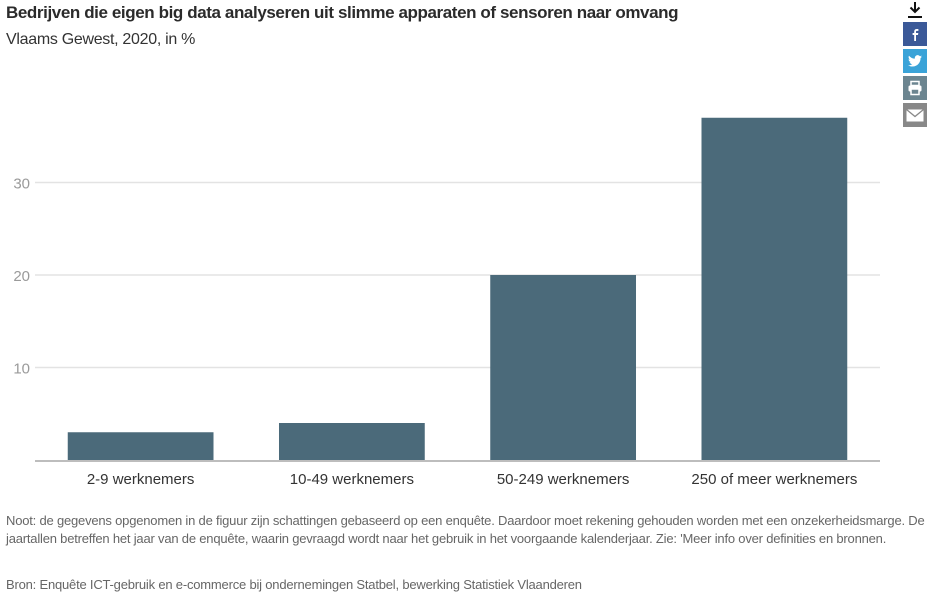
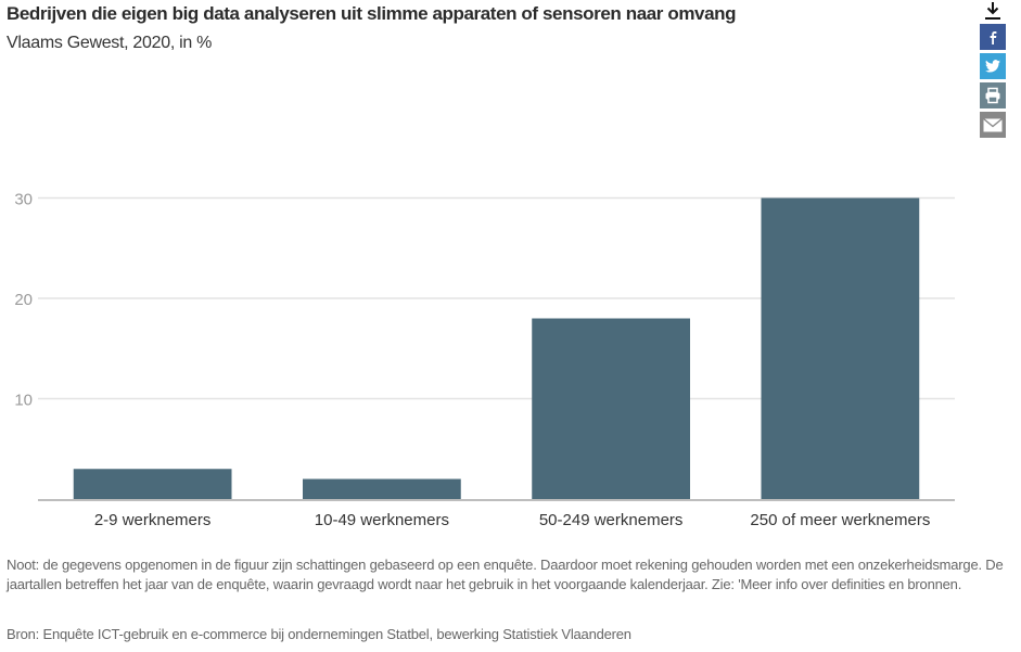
10-49 werknemers: 4 -> 2
50-249 werknemers: 20 -> 18
250 of meer werknemers: 37 -> 30
